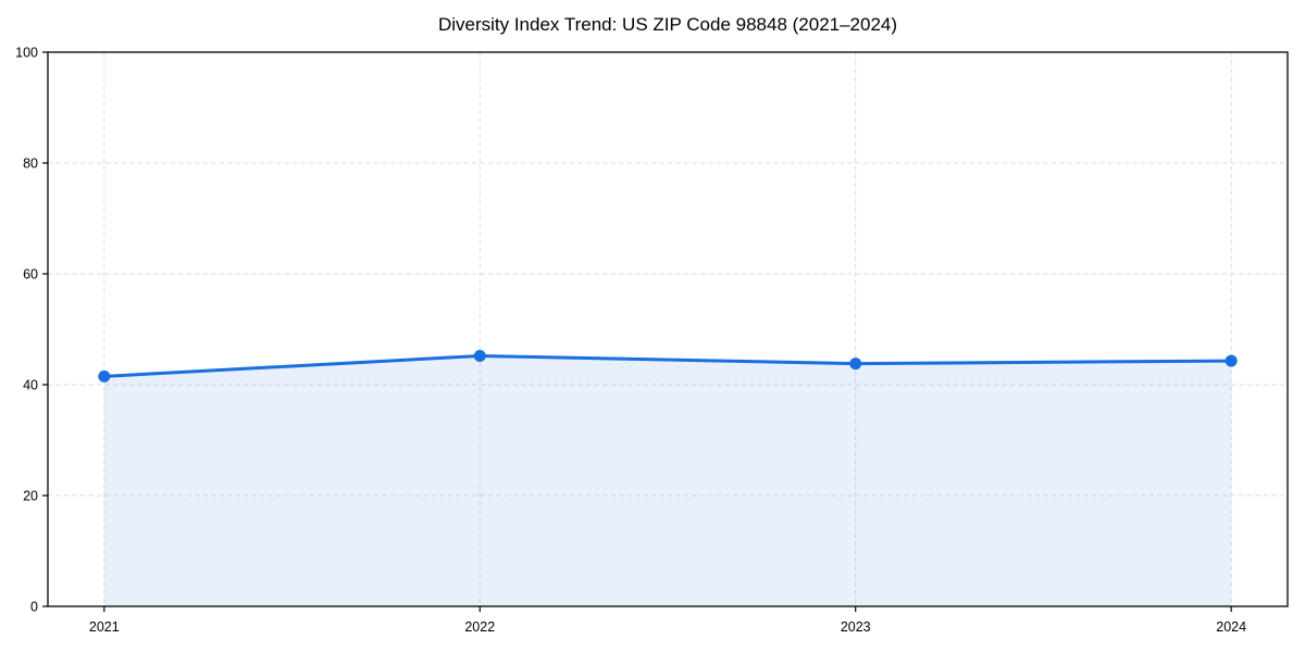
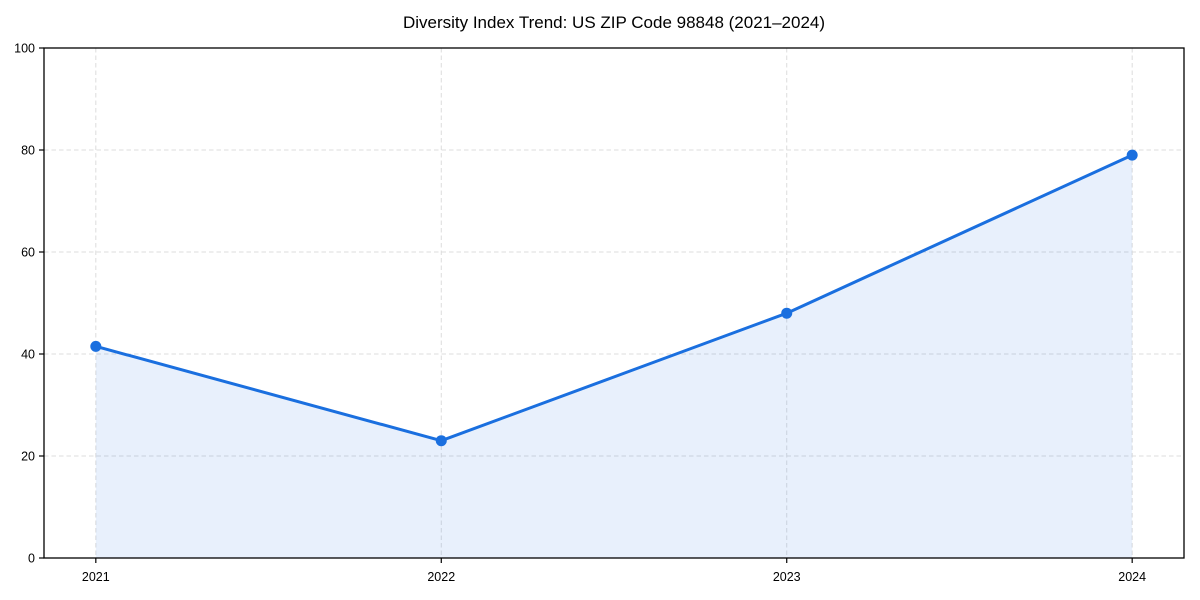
2022: 45 -> 23
2023: 44 -> 48
2024: 44 -> 79
